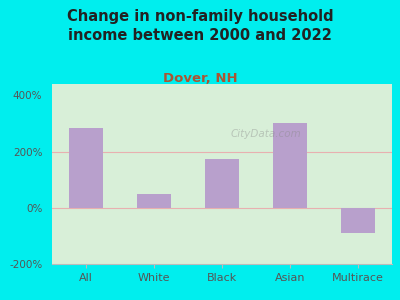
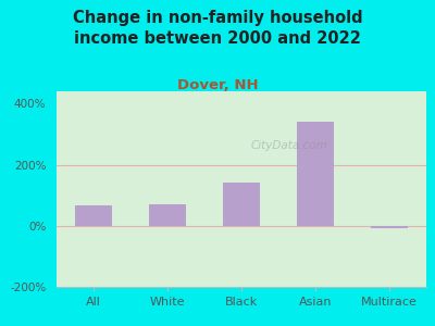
All: 285% -> 68%
White: 50% -> 72%
Black: 175% -> 140%
Asian: 300% -> 340%
Multirace: -90% -> -8%
